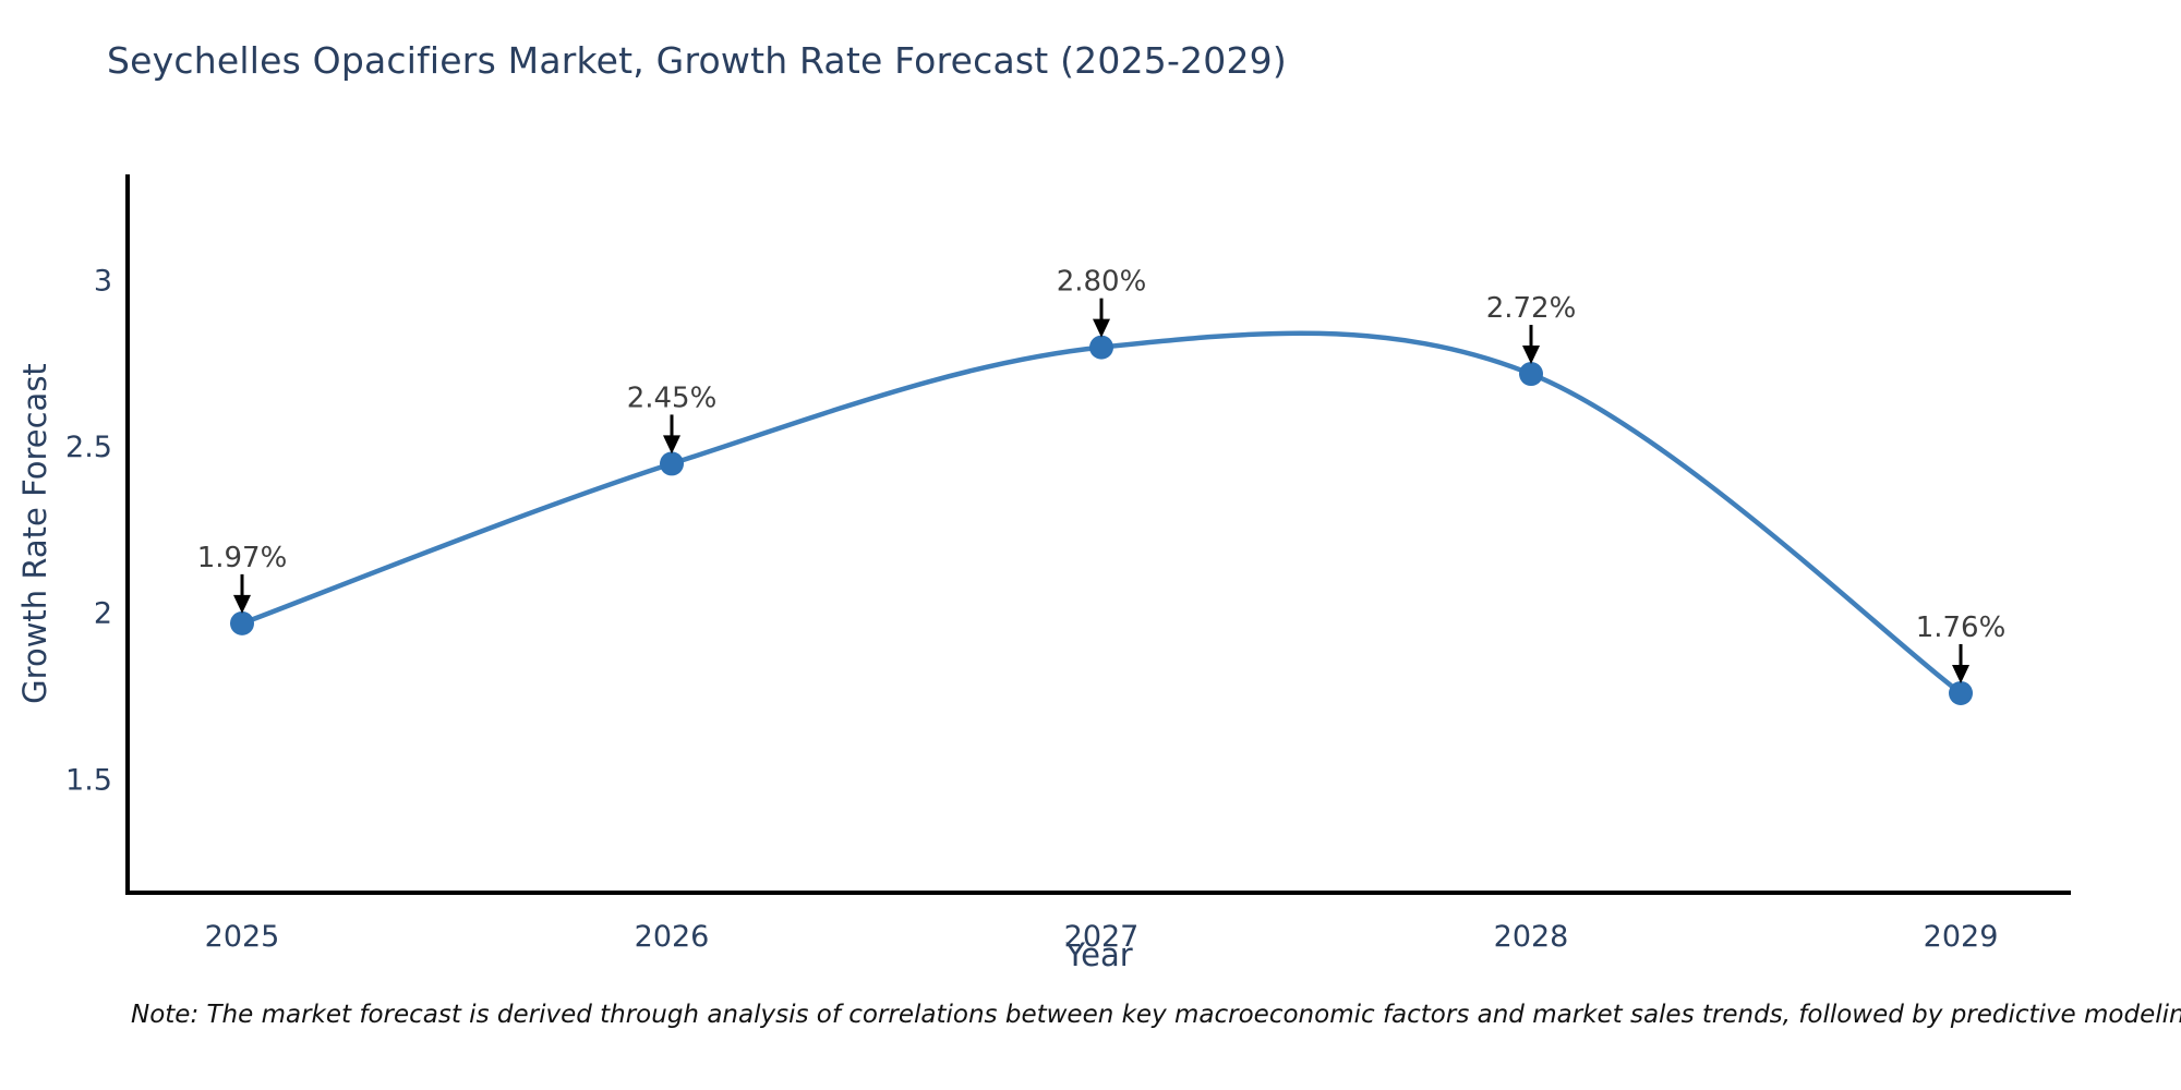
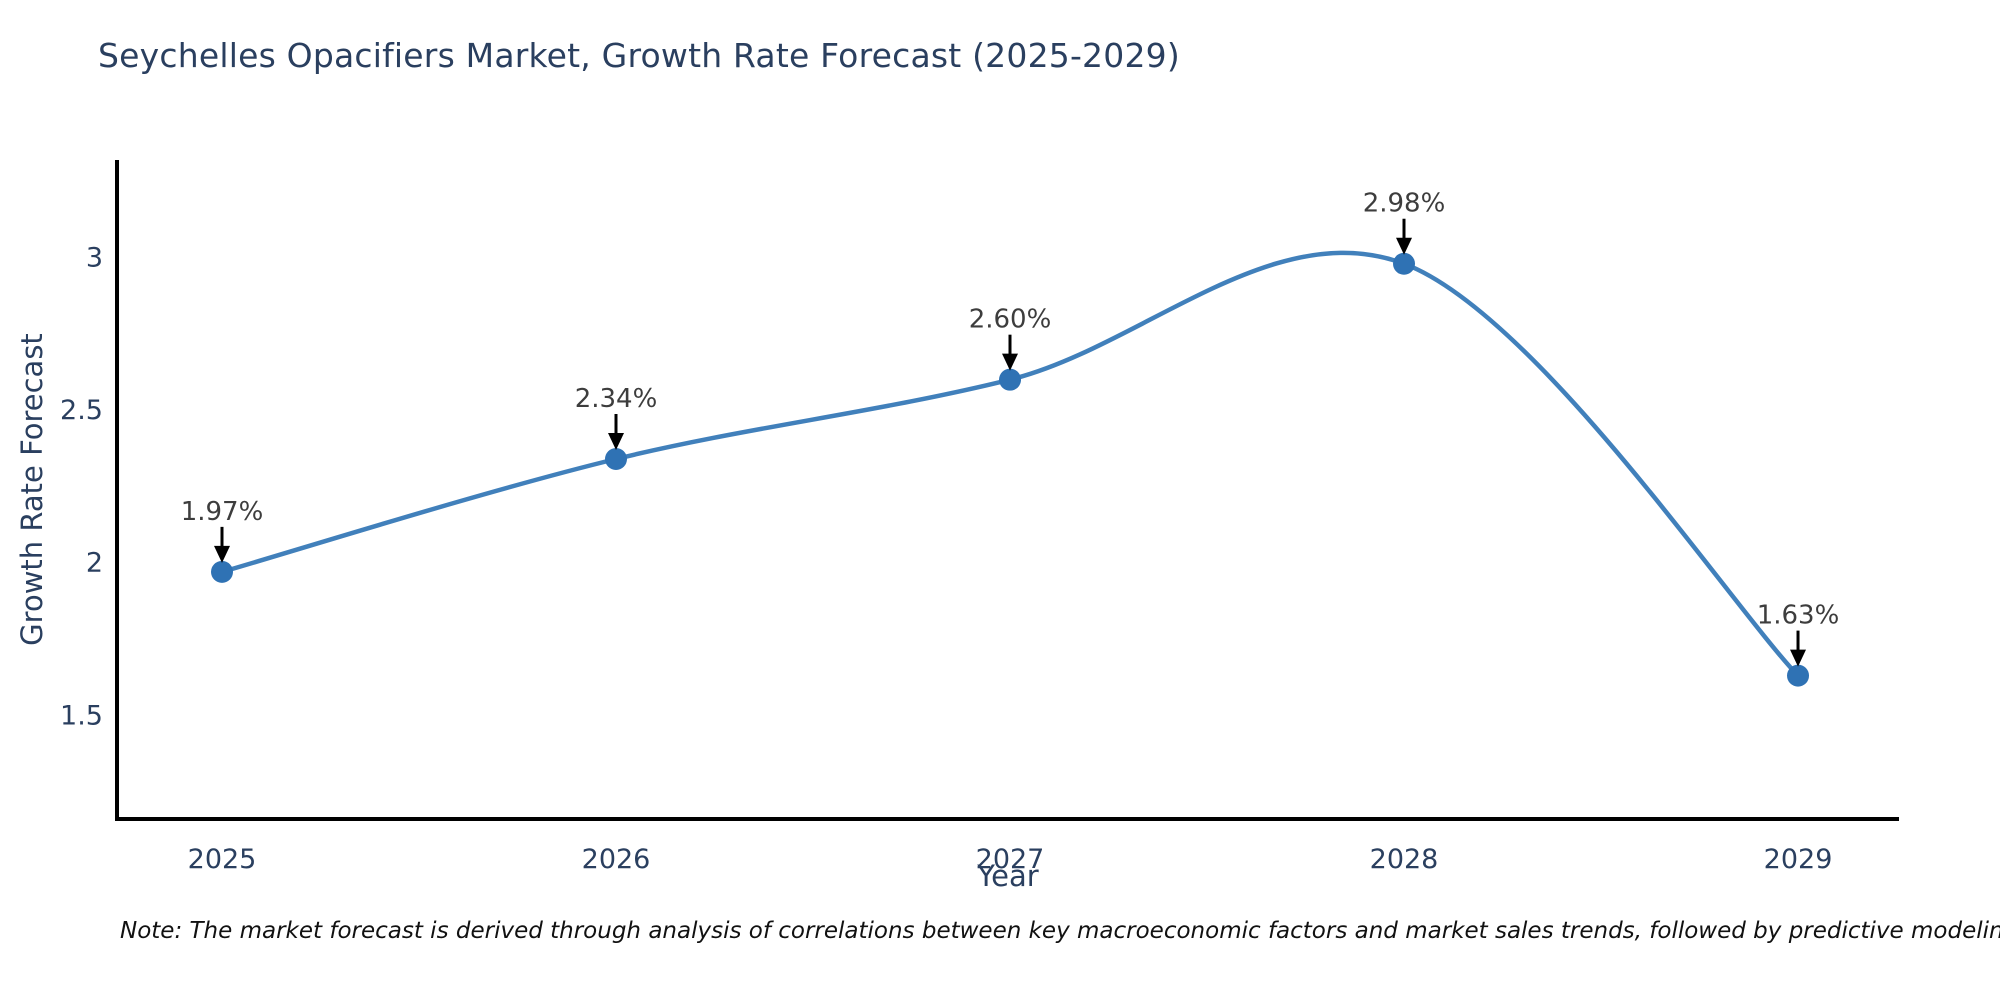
2026: 2.45% -> 2.34%
2027: 2.80% -> 2.60%
2028: 2.72% -> 2.98%
2029: 1.76% -> 1.63%
